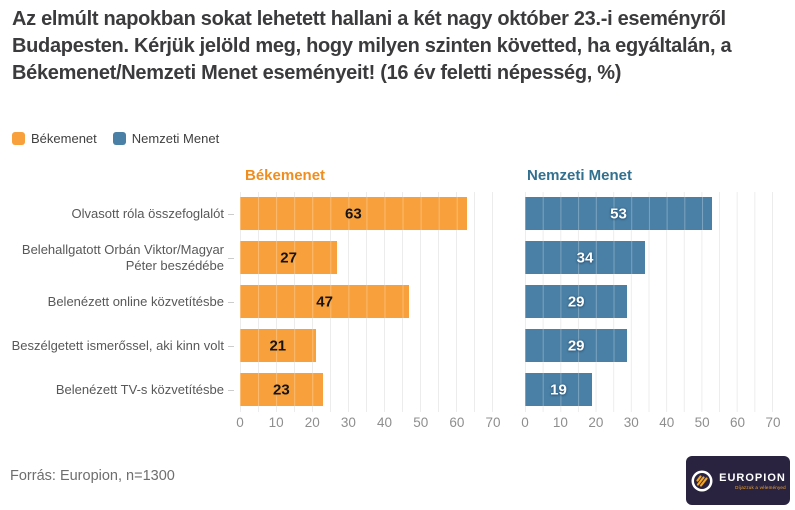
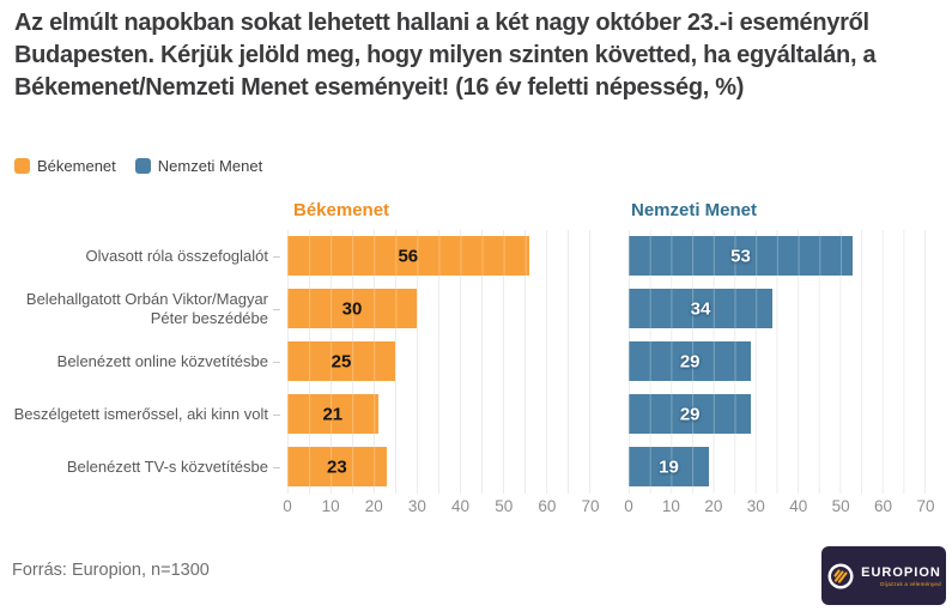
Békemenet/Olvasott róla összefoglalót: 63 -> 56
Békemenet/Belehallgatott Orbán Viktor/Magyar Péter beszédébe: 27 -> 30
Békemenet/Belenézett online közvetítésbe: 47 -> 25
